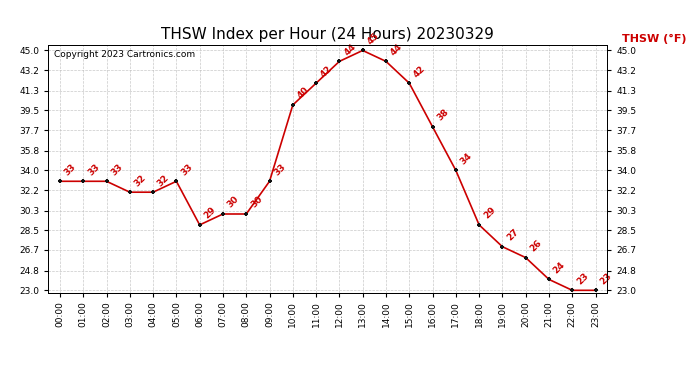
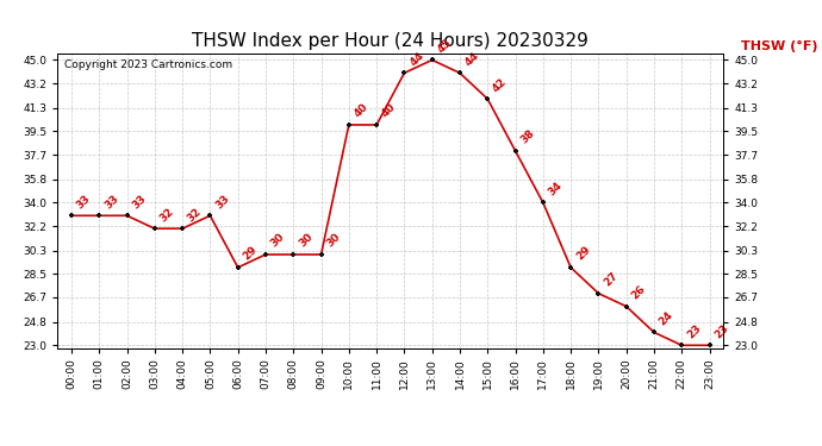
09:00: 33 -> 30
11:00: 42 -> 40
